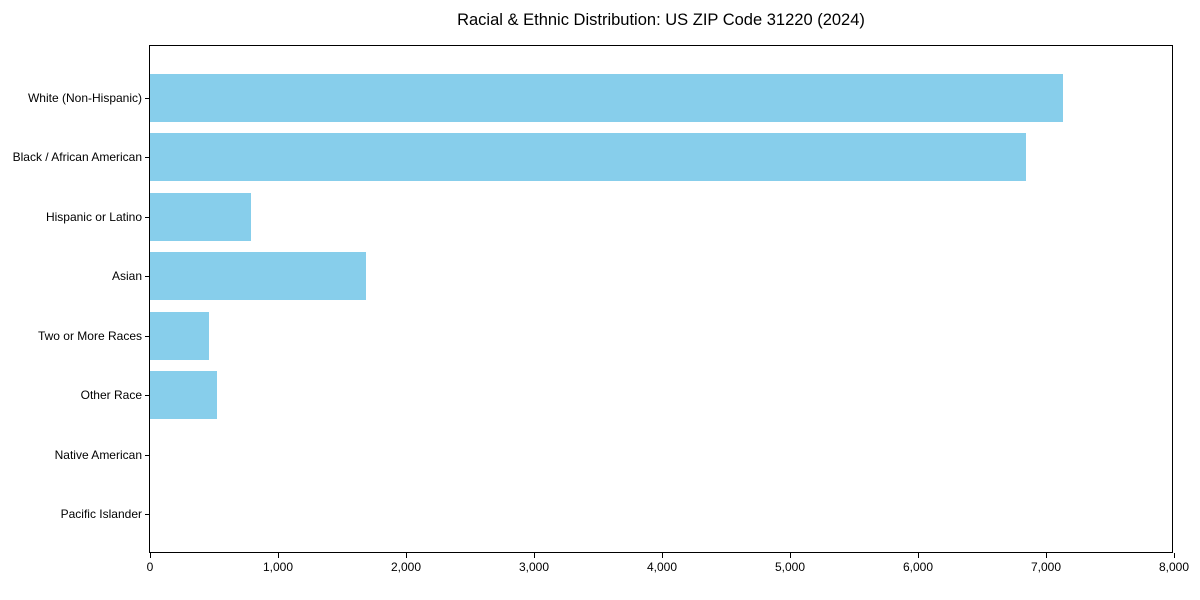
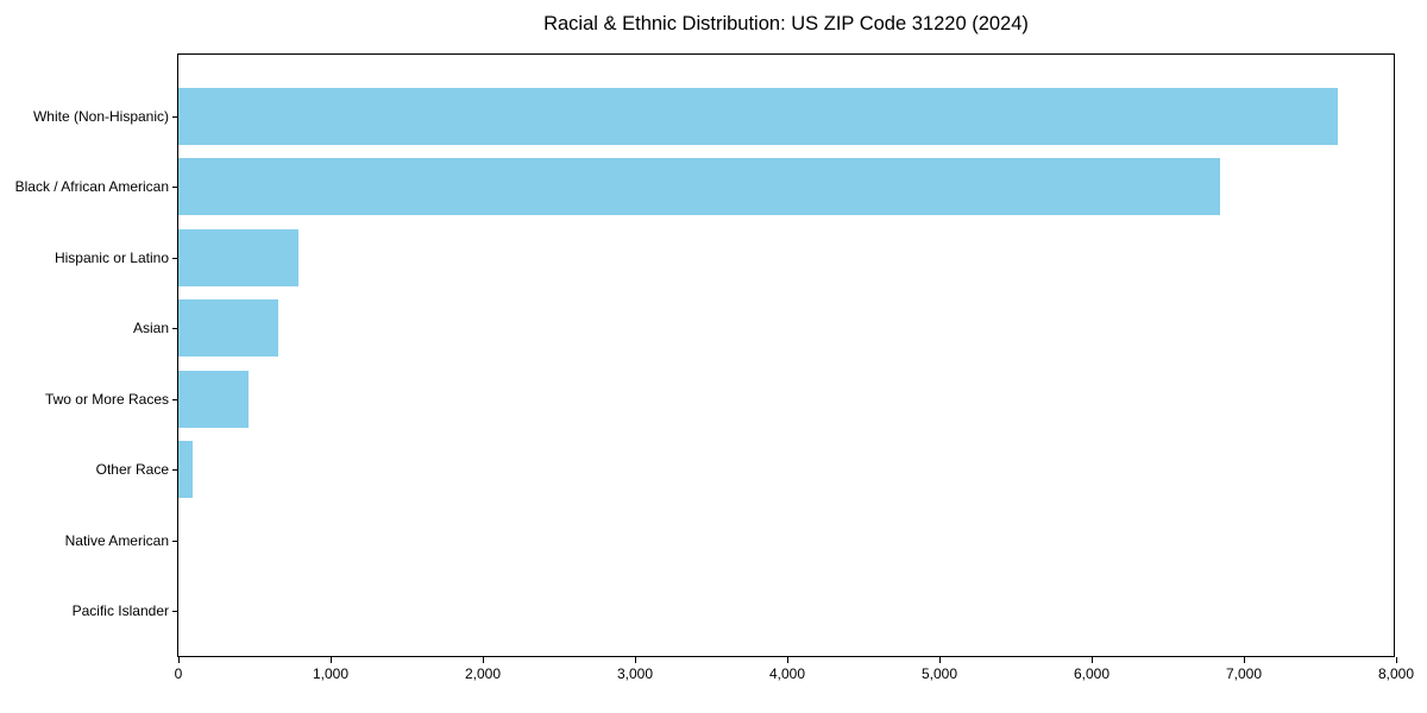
White (Non-Hispanic): 7130 -> 7620
Asian: 1690 -> 660
Other Race: 520 -> 90
